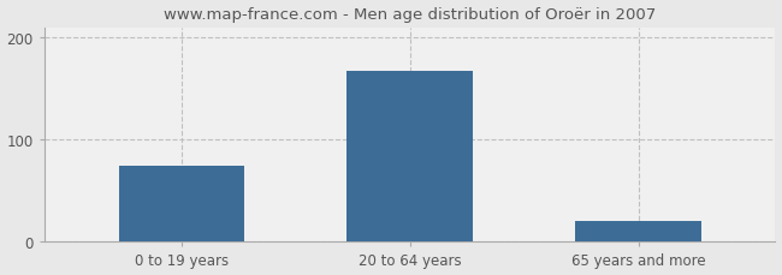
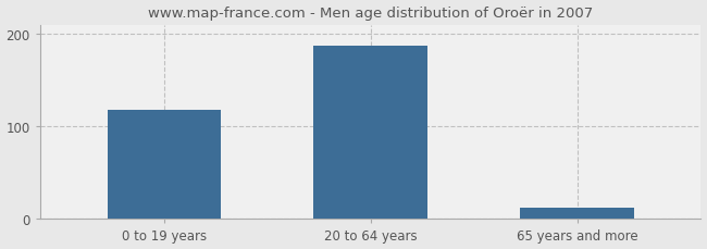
0 to 19 years: 75 -> 118
20 to 64 years: 168 -> 188
65 years and more: 20 -> 12
